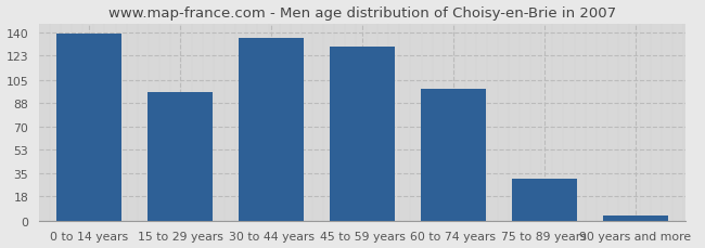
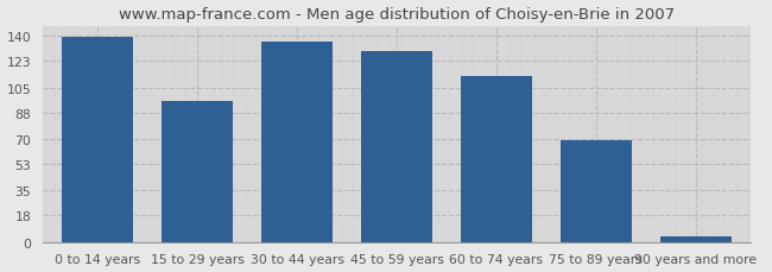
60 to 74 years: 98 -> 113
75 to 89 years: 31 -> 69
